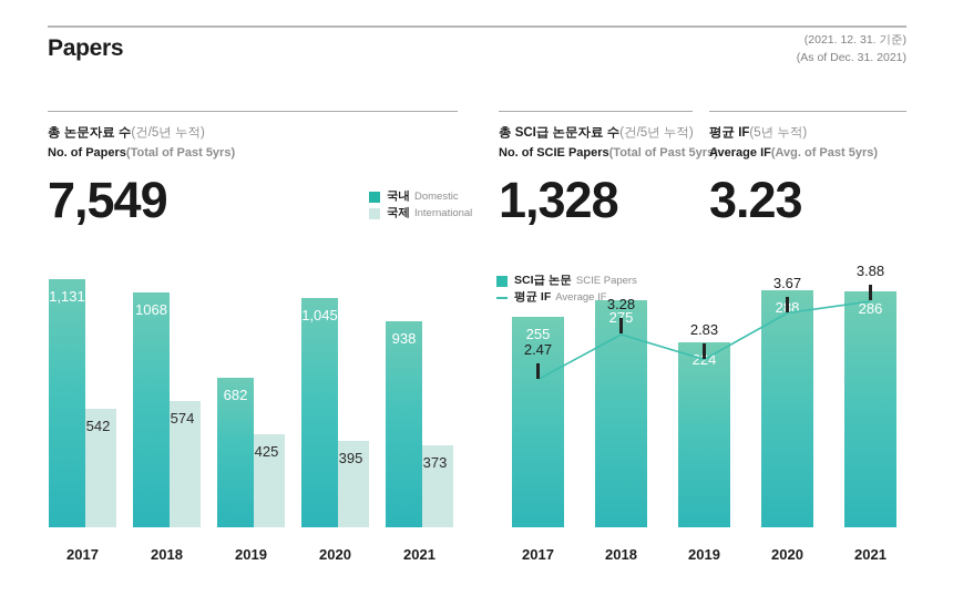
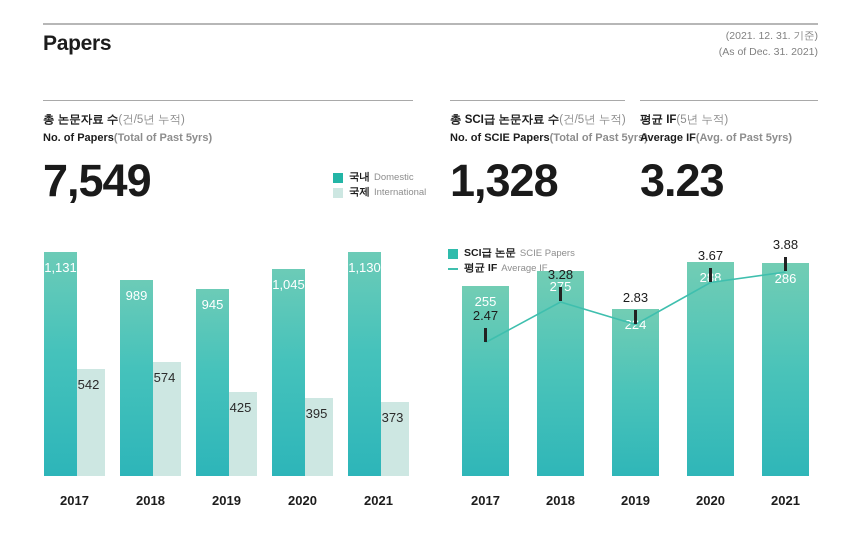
No. of Papers(Total of Past 5yrs)/국내 Domestic/2018: 1068 -> 989
No. of Papers(Total of Past 5yrs)/국내 Domestic/2019: 682 -> 945
No. of Papers(Total of Past 5yrs)/국내 Domestic/2021: 938 -> 1,130
